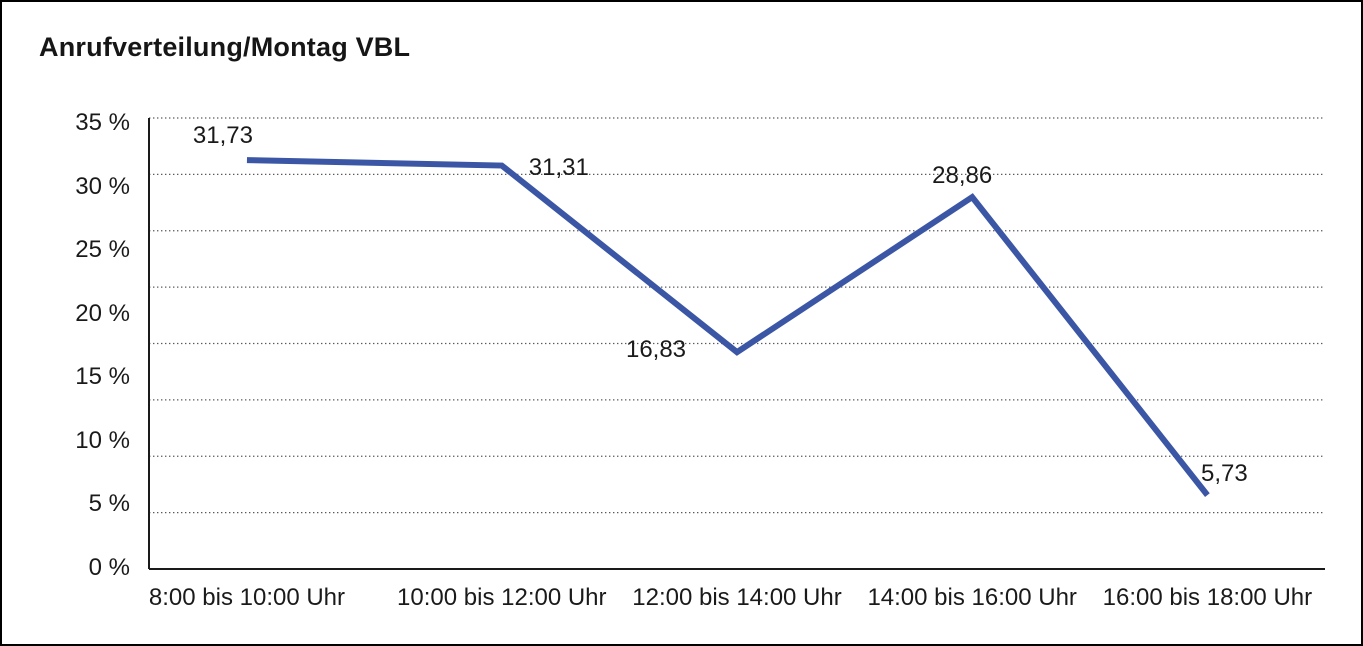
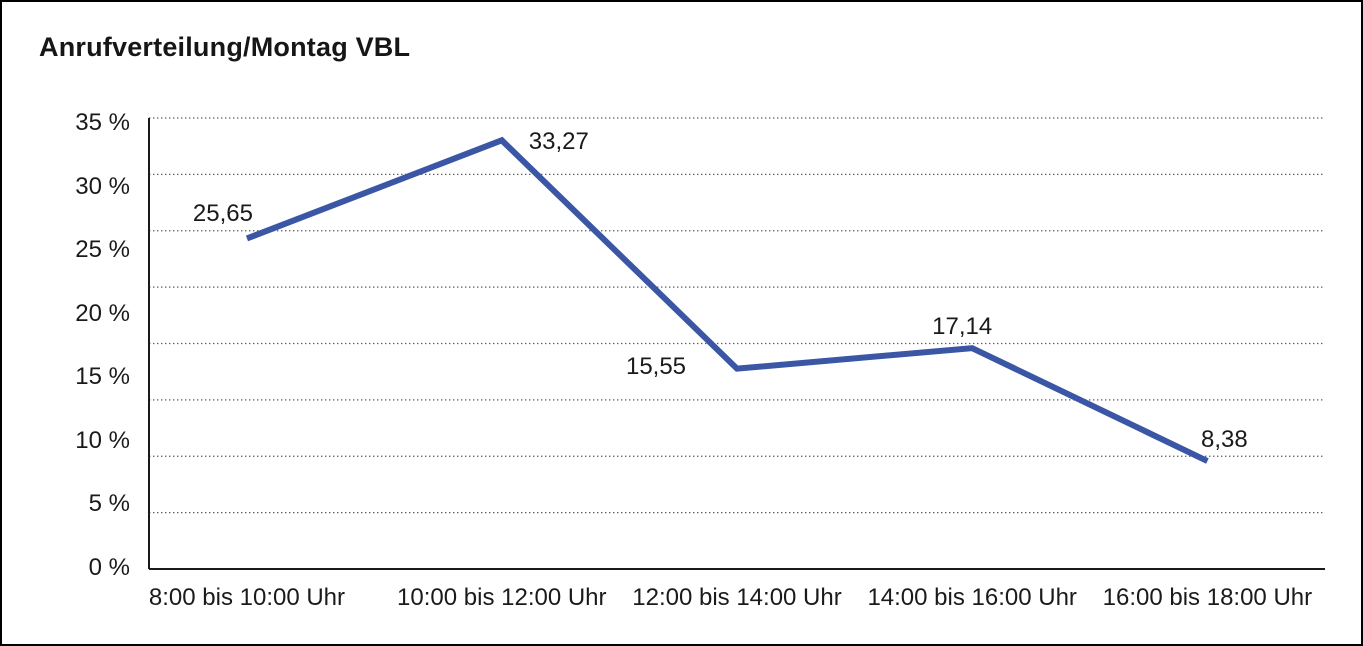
8:00 bis 10:00 Uhr: 31,73 -> 25,65
10:00 bis 12:00 Uhr: 31,31 -> 33,27
12:00 bis 14:00 Uhr: 16,83 -> 15,55
14:00 bis 16:00 Uhr: 28,86 -> 17,14
16:00 bis 18:00 Uhr: 5,73 -> 8,38
